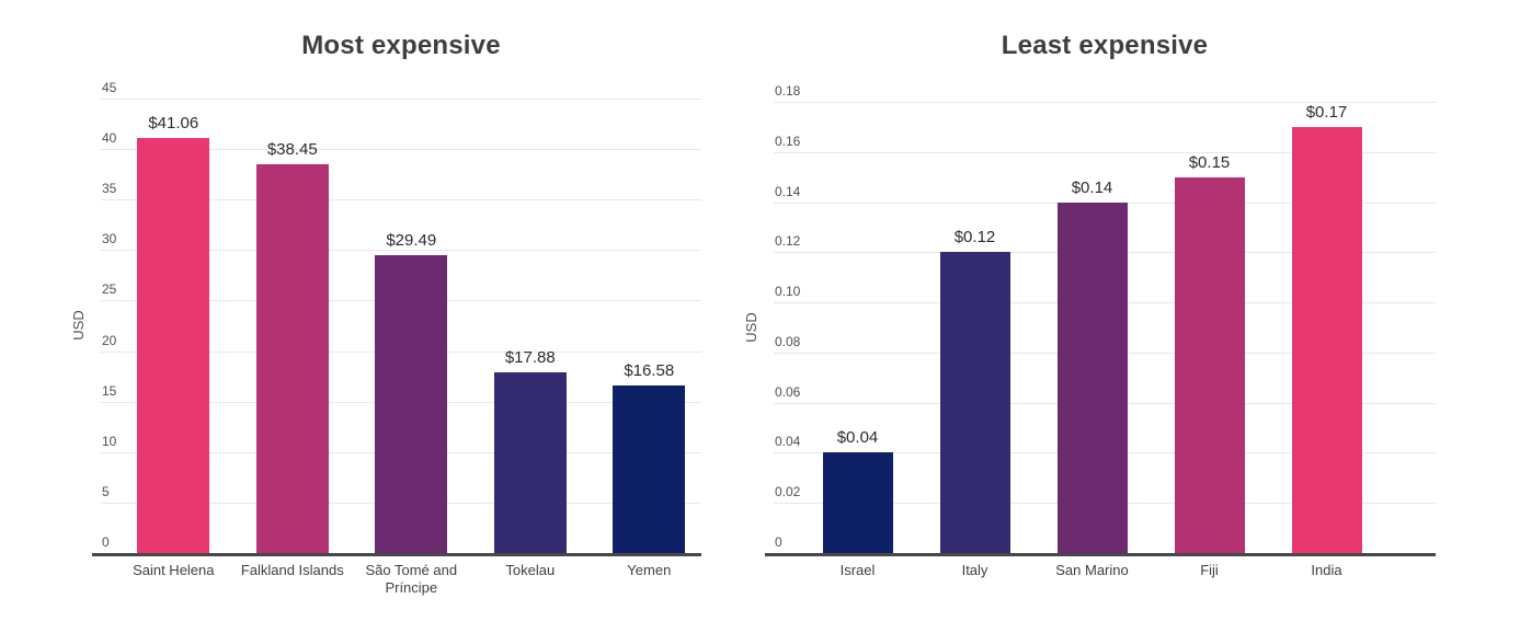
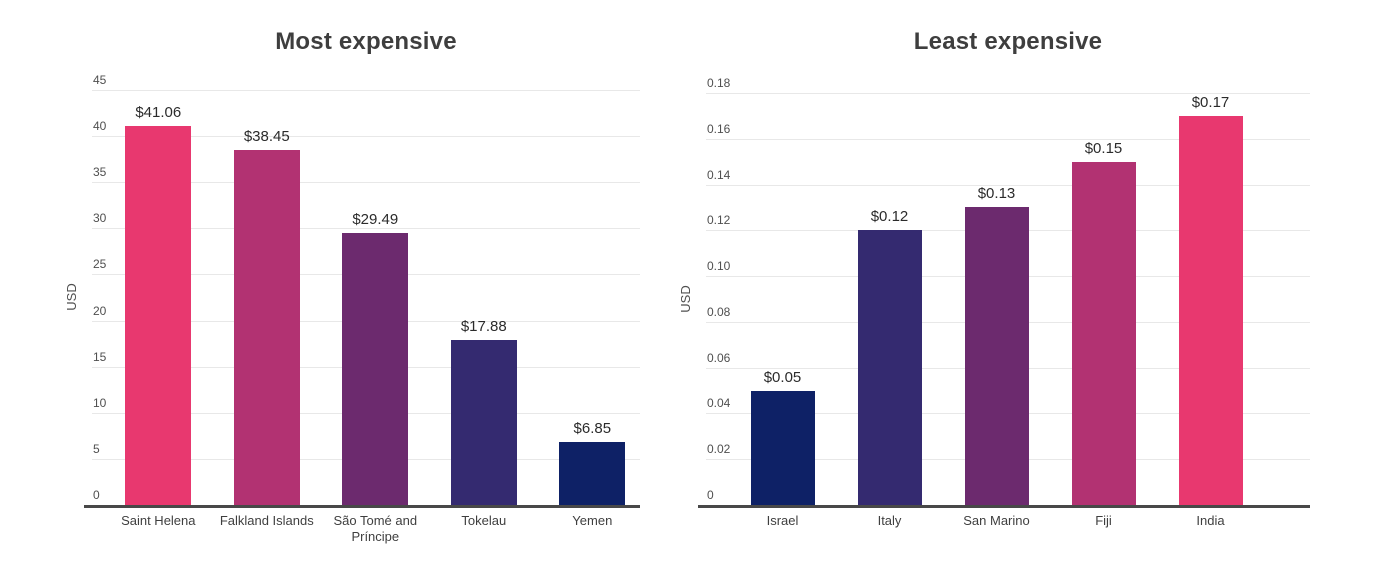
Most expensive/Yemen: $16.58 -> $6.85
Least expensive/Israel: $0.04 -> $0.05
Least expensive/San Marino: $0.14 -> $0.13
